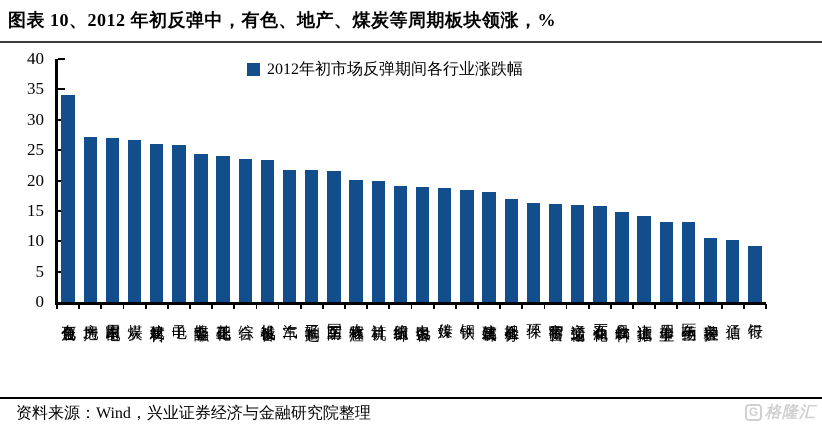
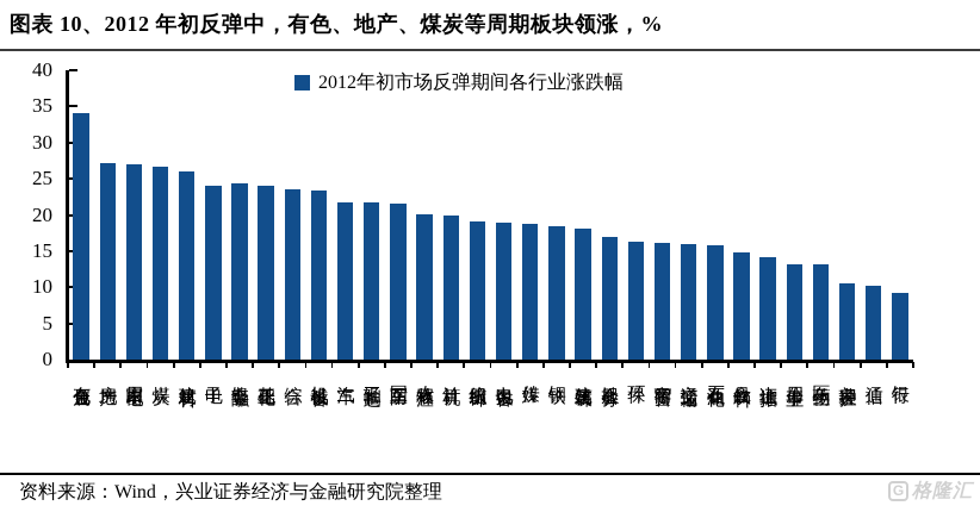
电子: 26 -> 24
